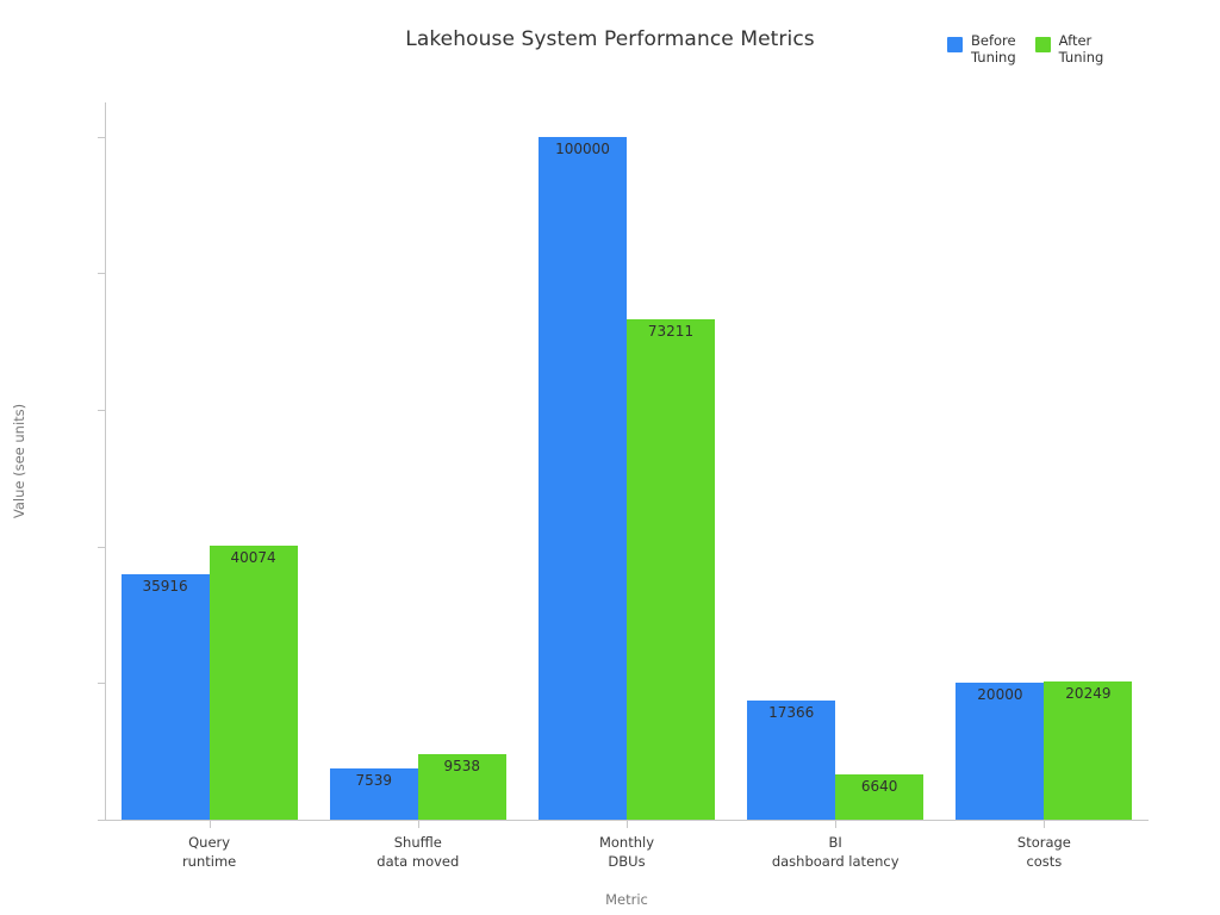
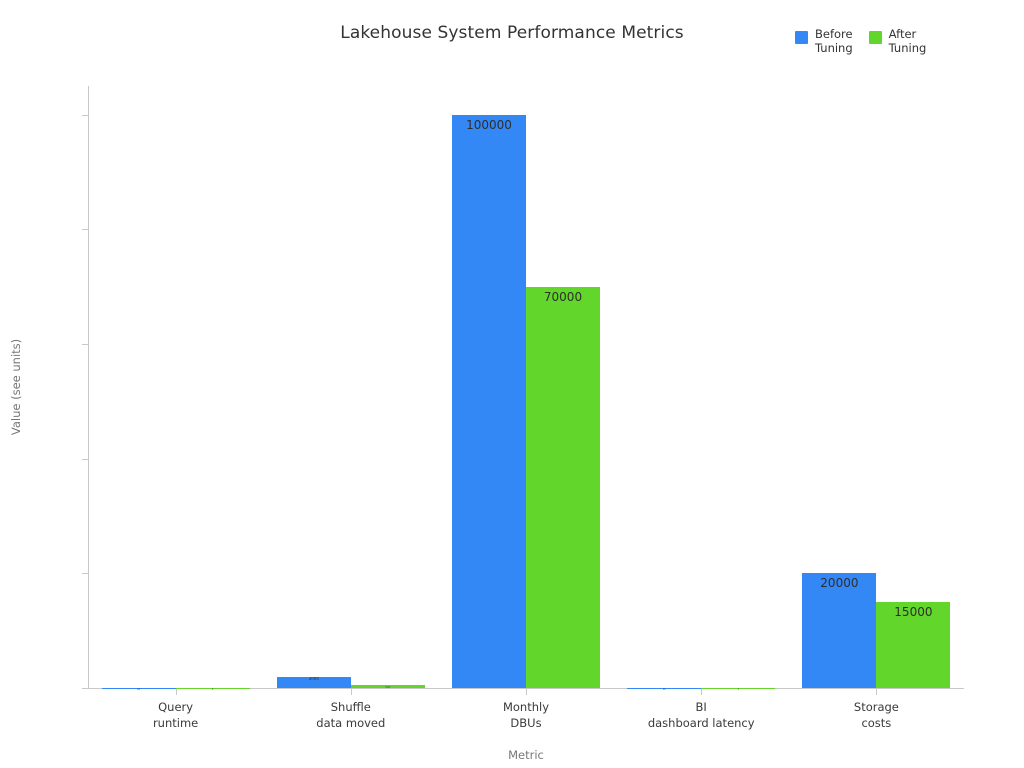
Before Tuning/Query runtime: 35916 -> 45
After Tuning/Query runtime: 40074 -> 9
Before Tuning/Shuffle data moved: 7539 -> 2000
After Tuning/Shuffle data moved: 9538 -> 500
After Tuning/Monthly DBUs: 73211 -> 70000
Before Tuning/BI dashboard latency: 17366 -> 12
After Tuning/BI dashboard latency: 6640 -> 3
After Tuning/Storage costs: 20249 -> 15000
